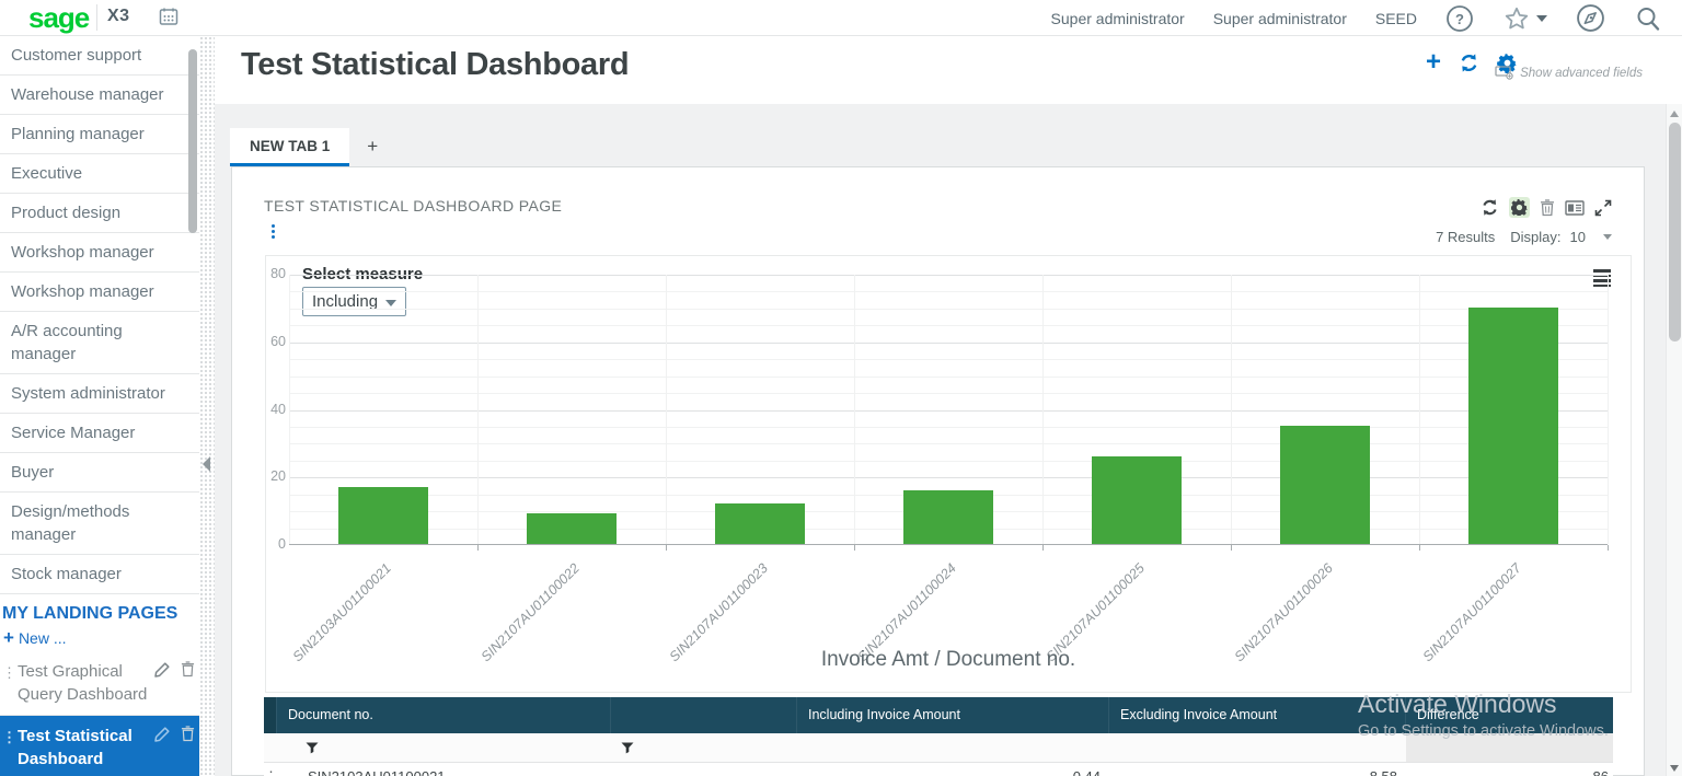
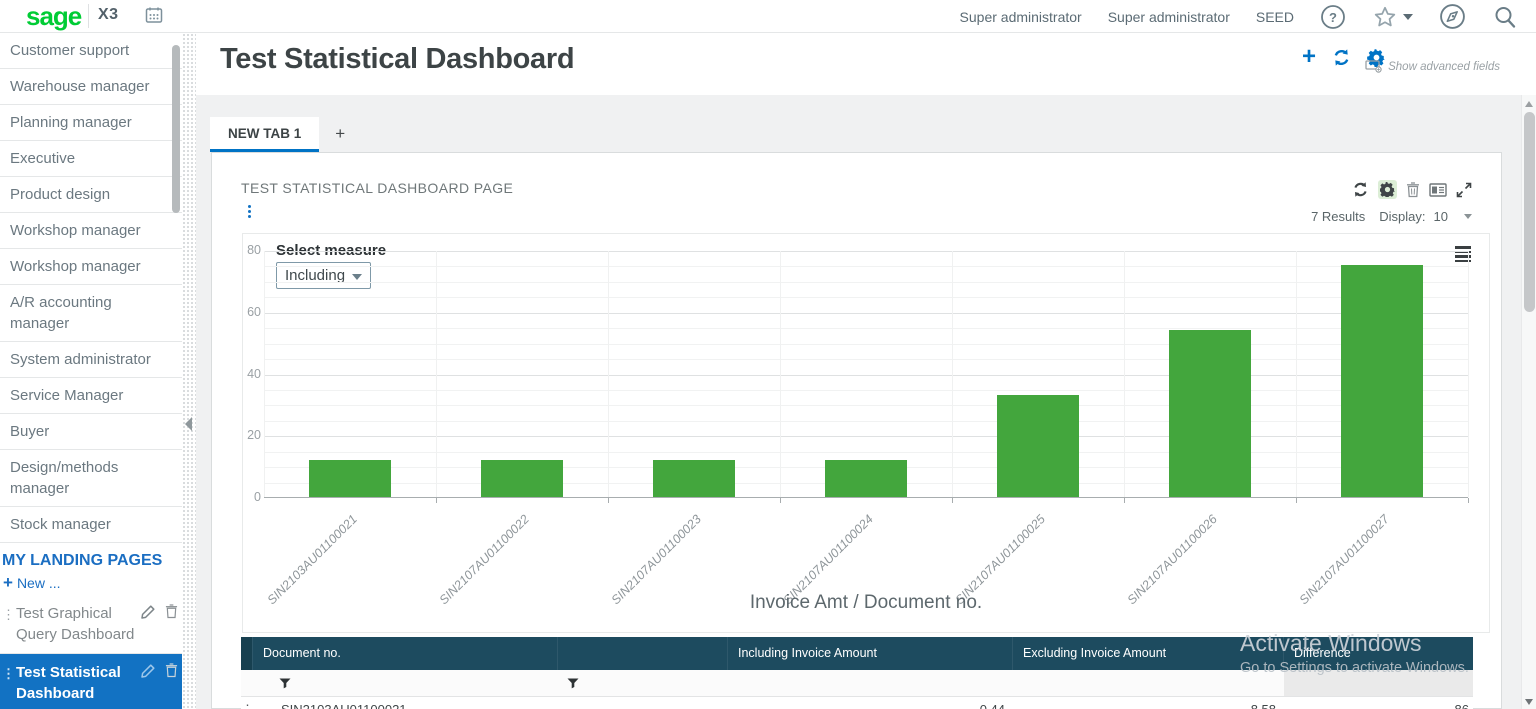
SIN2103AU01100021: 17 -> 12
SIN2107AU01100022: 9 -> 12
SIN2107AU01100024: 16 -> 12
SIN2107AU01100025: 26 -> 33
SIN2107AU01100026: 35 -> 54
SIN2107AU01100027: 70 -> 75
